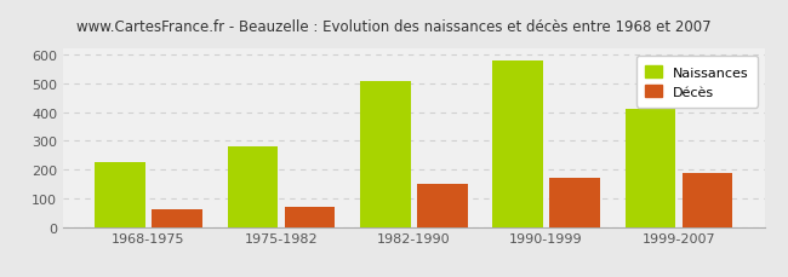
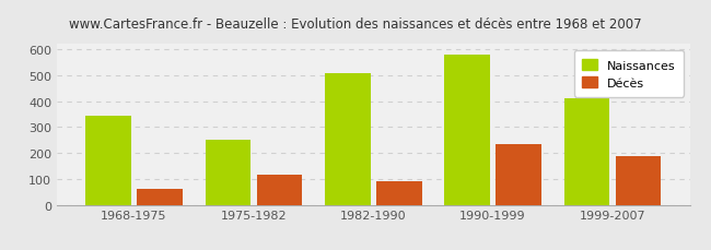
Naissances/1968-1975: 224 -> 345
Naissances/1975-1982: 282 -> 250
Décès/1975-1982: 72 -> 115
Décès/1982-1990: 151 -> 90
Décès/1990-1999: 173 -> 235
